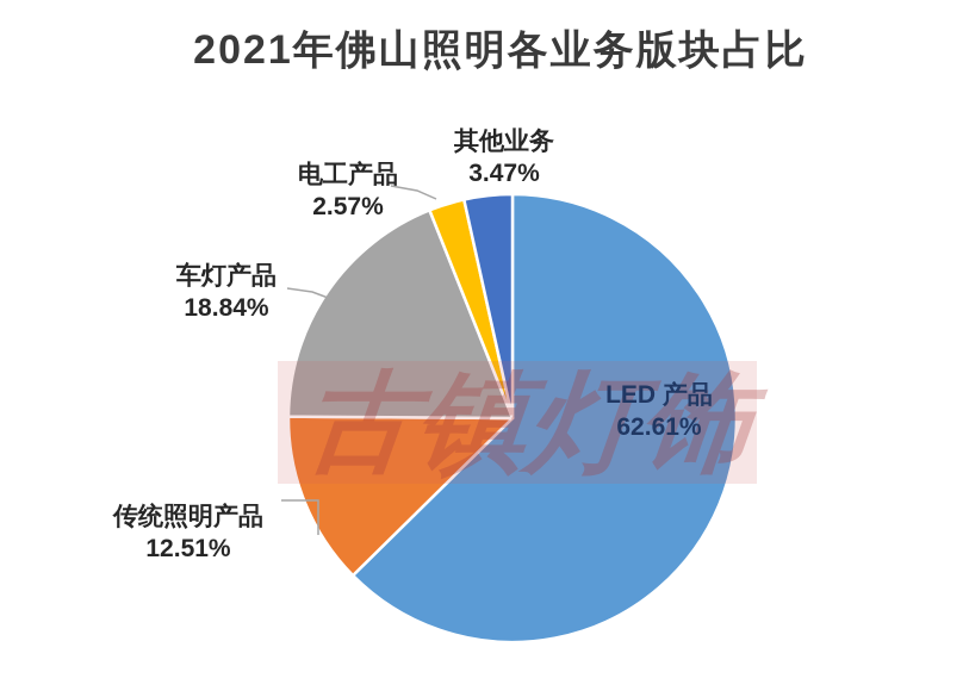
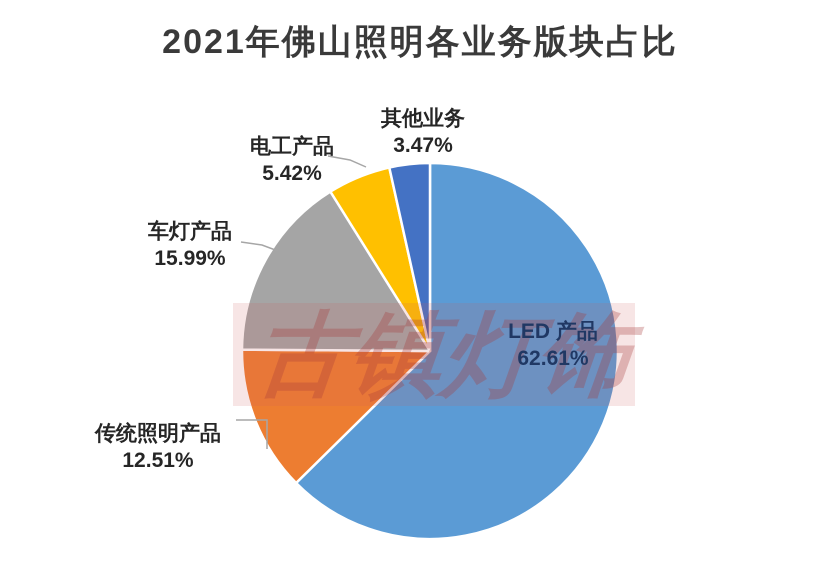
车灯产品: 18.84% -> 15.99%
电工产品: 2.57% -> 5.42%
